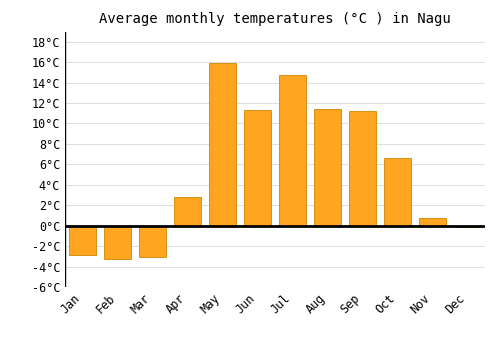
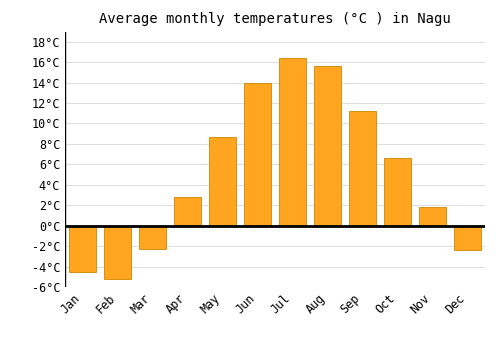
Jan: -2.9°C -> -4.5°C
Feb: -3.3°C -> -5.2°C
Mar: -3.1°C -> -2.3°C
May: 15.9°C -> 8.7°C
Jun: 11.3°C -> 14.0°C
Jul: 14.7°C -> 16.4°C
Aug: 11.4°C -> 15.6°C
Nov: 0.8°C -> 1.8°C
Dec: -0.1°C -> -2.4°C
